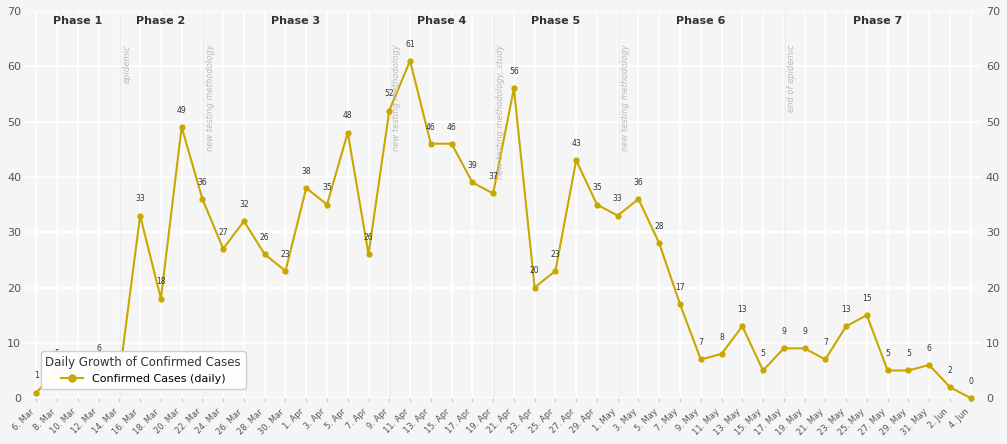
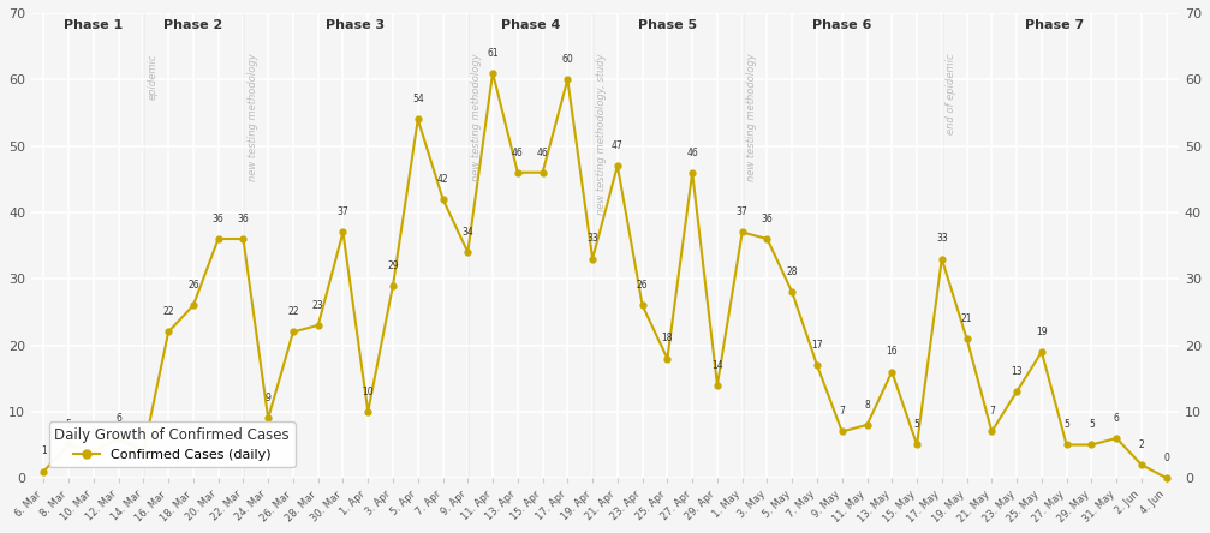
16. Mar: 33 -> 22
18. Mar: 18 -> 26
20. Mar: 49 -> 36
24. Mar: 27 -> 9
26. Mar: 32 -> 22
28. Mar: 26 -> 23
30. Mar: 23 -> 37
1. Apr: 38 -> 10
3. Apr: 35 -> 29
5. Apr: 48 -> 54
7. Apr: 26 -> 42
9. Apr: 52 -> 34
17. Apr: 39 -> 60
19. Apr: 37 -> 33
21. Apr: 56 -> 47
23. Apr: 20 -> 26
25. Apr: 23 -> 18
27. Apr: 43 -> 46
29. Apr: 35 -> 14
1. May: 33 -> 37
13. May: 13 -> 16
17. May: 9 -> 33
19. May: 9 -> 21
25. May: 15 -> 19
